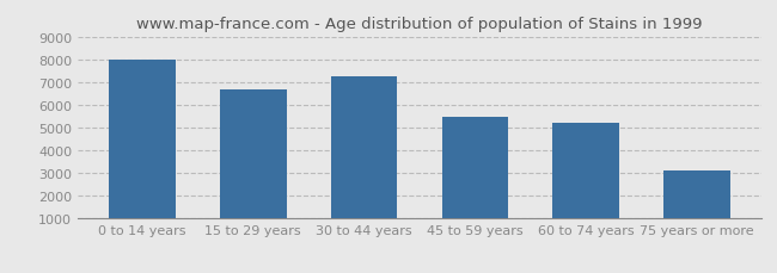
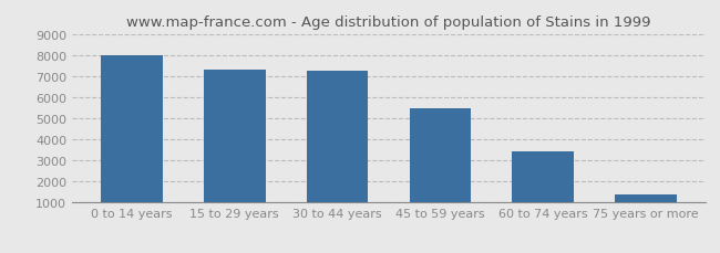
15 to 29 years: 6700 -> 7300
60 to 74 years: 5200 -> 3400
75 years or more: 3100 -> 1400
